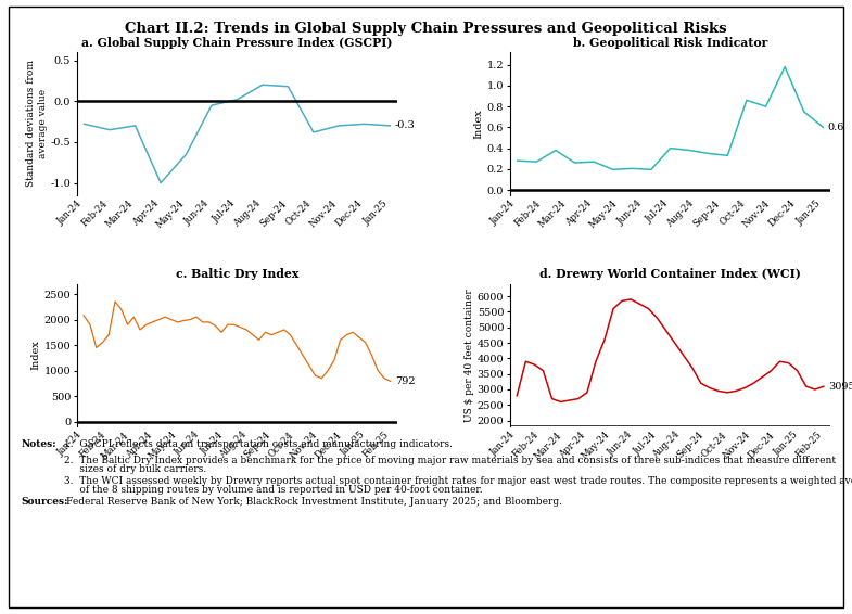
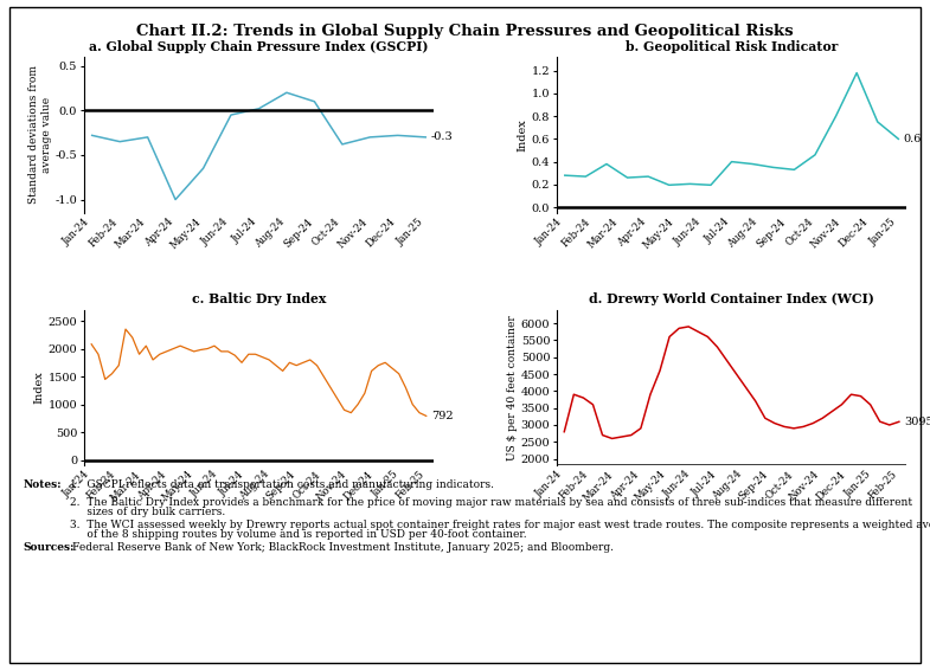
a. Global Supply Chain Pressure Index (GSCPI)/Sep-24: 0.18 -> 0.10
b. Geopolitical Risk Indicator/Oct-24: 0.86 -> 0.46
